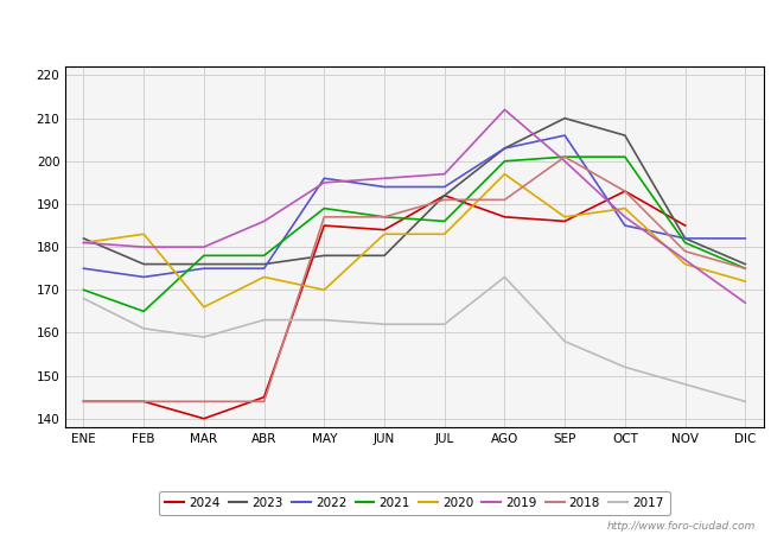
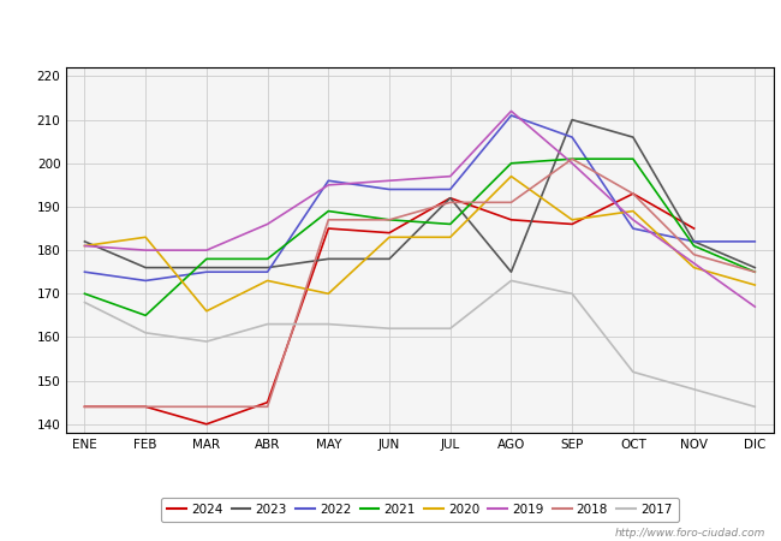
2023/AGO: 203 -> 175
2022/AGO: 203 -> 211
2017/SEP: 158 -> 170
